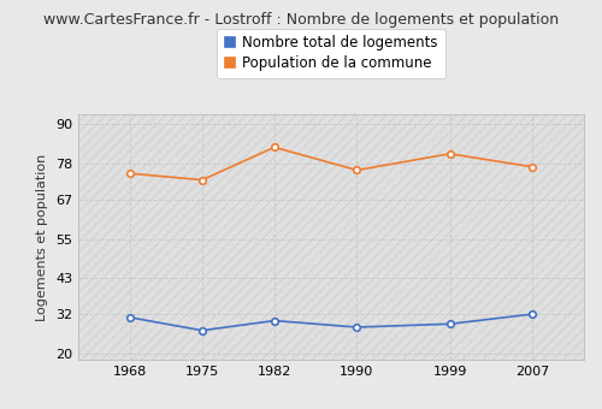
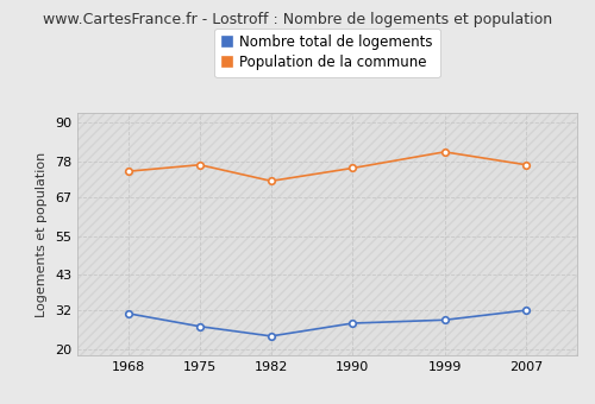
Population de la commune/1975: 73 -> 77
Nombre total de logements/1982: 30 -> 24
Population de la commune/1982: 83 -> 72
